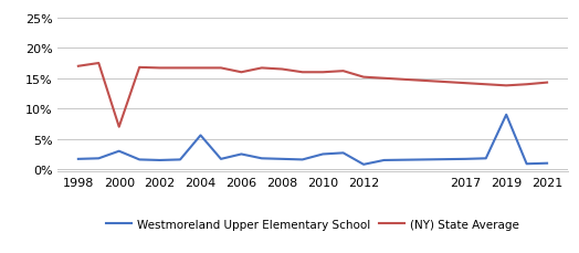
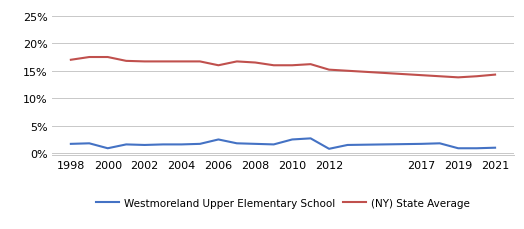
Westmoreland Upper Elementary School/2000: 3.0% -> 0.9%
(NY) State Average/2000: 7.0% -> 17.5%
Westmoreland Upper Elementary School/2004: 5.6% -> 1.6%
Westmoreland Upper Elementary School/2019: 9.0% -> 0.9%
